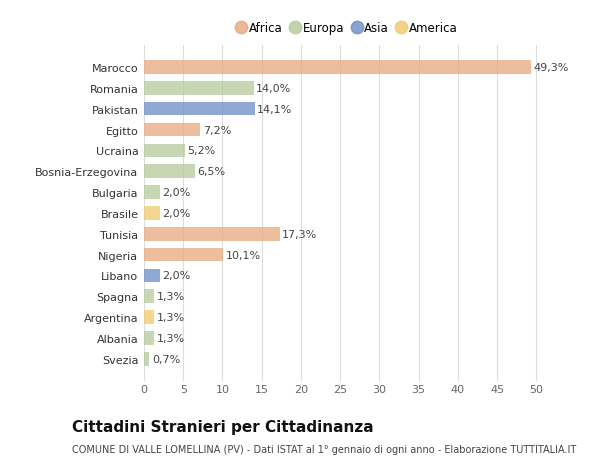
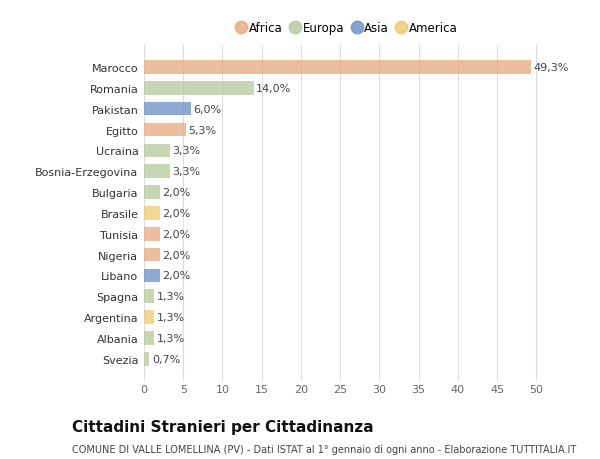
Pakistan: 14,1% -> 6,0%
Egitto: 7,2% -> 5,3%
Ucraina: 5,2% -> 3,3%
Bosnia-Erzegovina: 6,5% -> 3,3%
Tunisia: 17,3% -> 2,0%
Nigeria: 10,1% -> 2,0%
